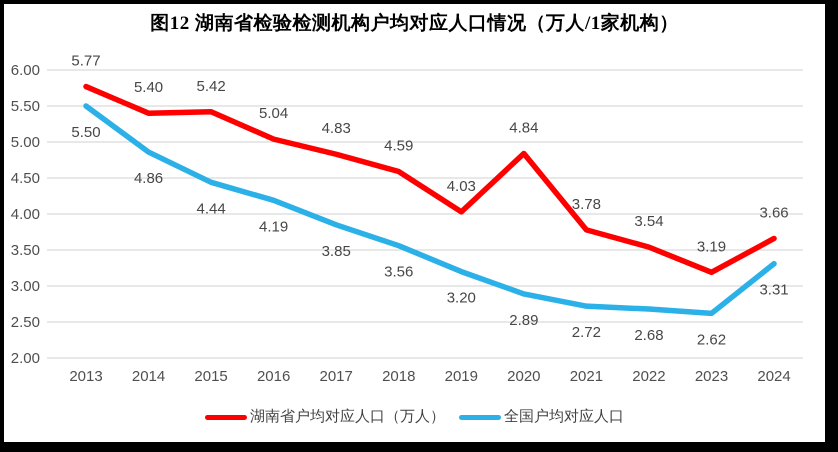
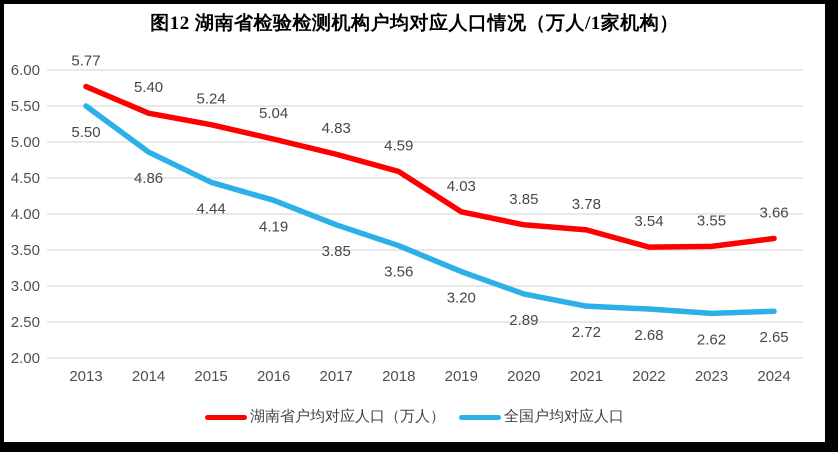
湖南省户均对应人口（万人）/2015: 5.42 -> 5.24
湖南省户均对应人口（万人）/2020: 4.84 -> 3.85
湖南省户均对应人口（万人）/2023: 3.19 -> 3.55
全国户均对应人口/2024: 3.31 -> 2.65
